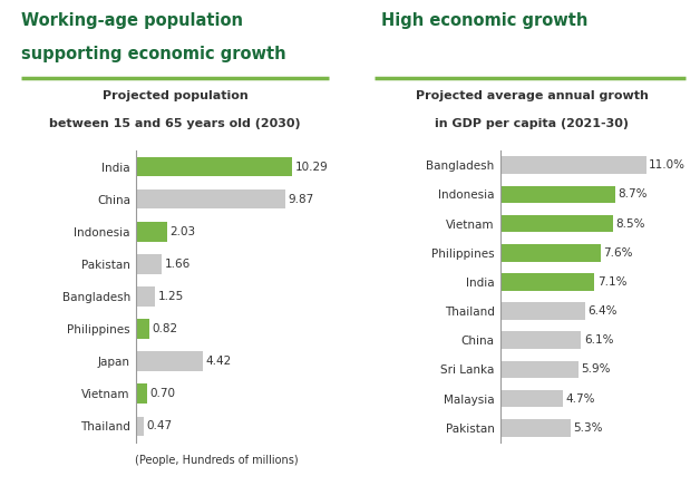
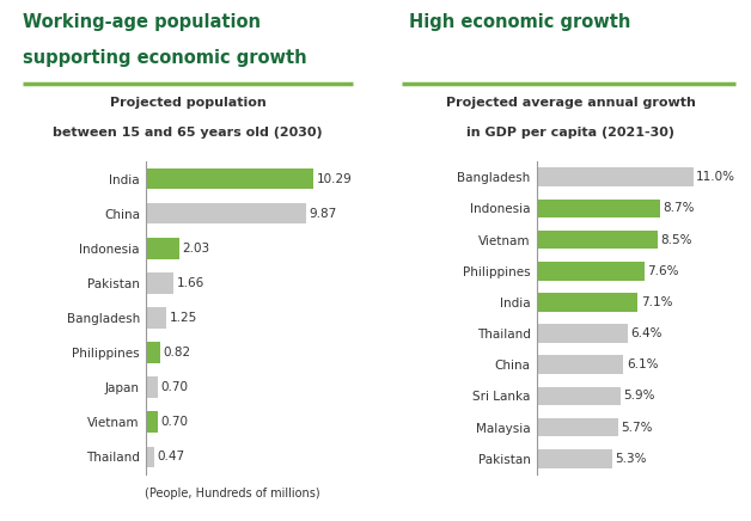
Japan: 4.42 -> 0.70
Malaysia: 4.7% -> 5.7%
